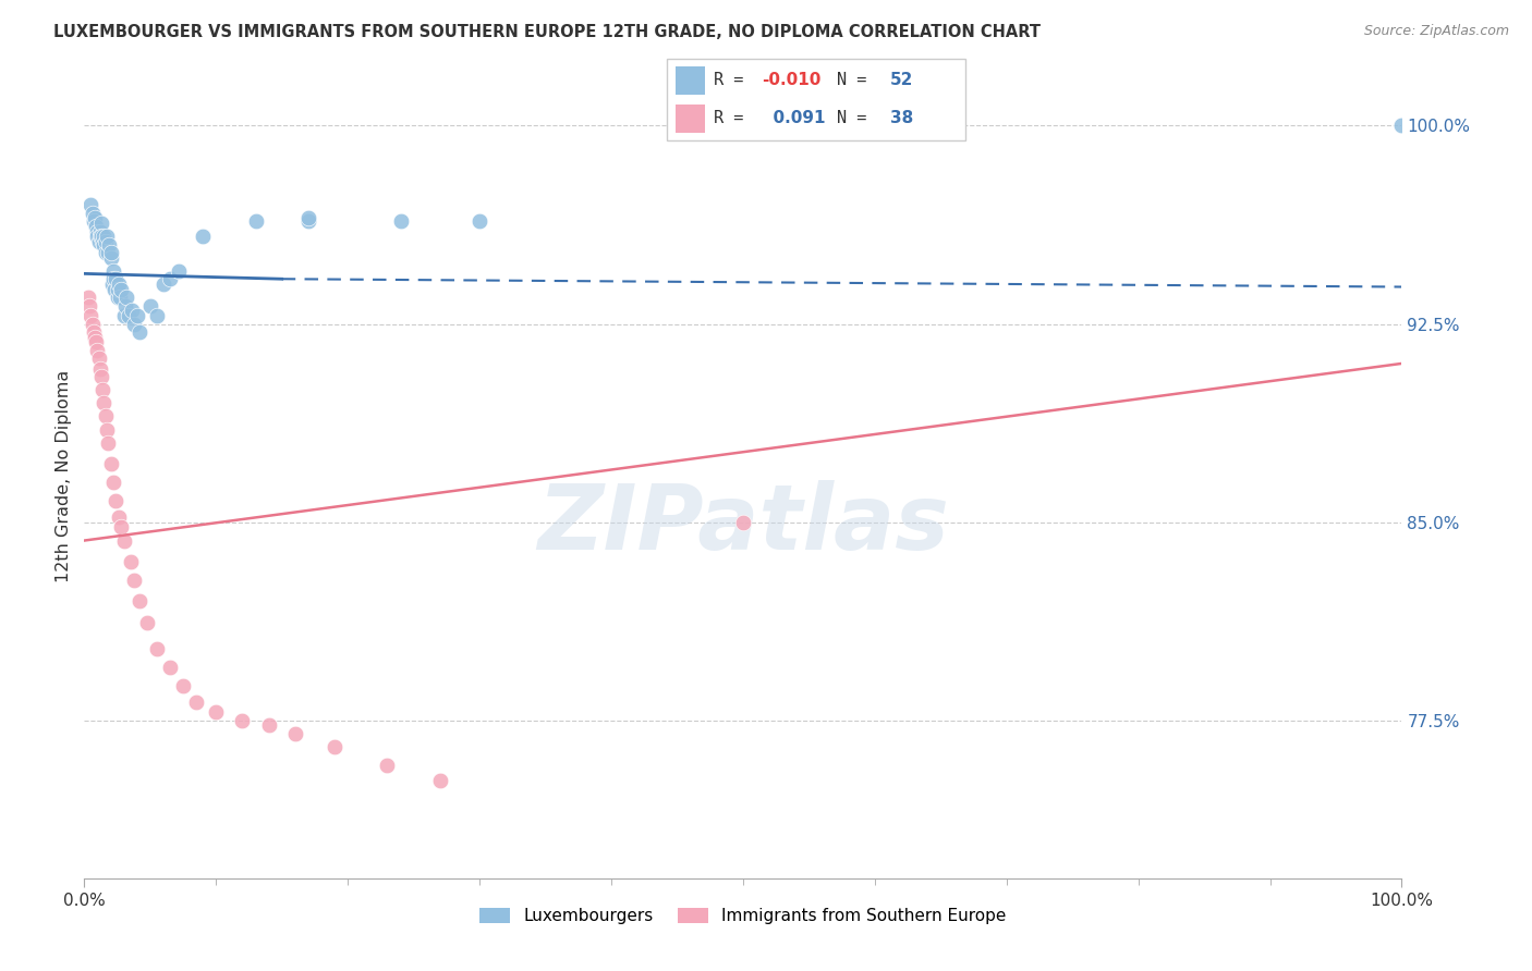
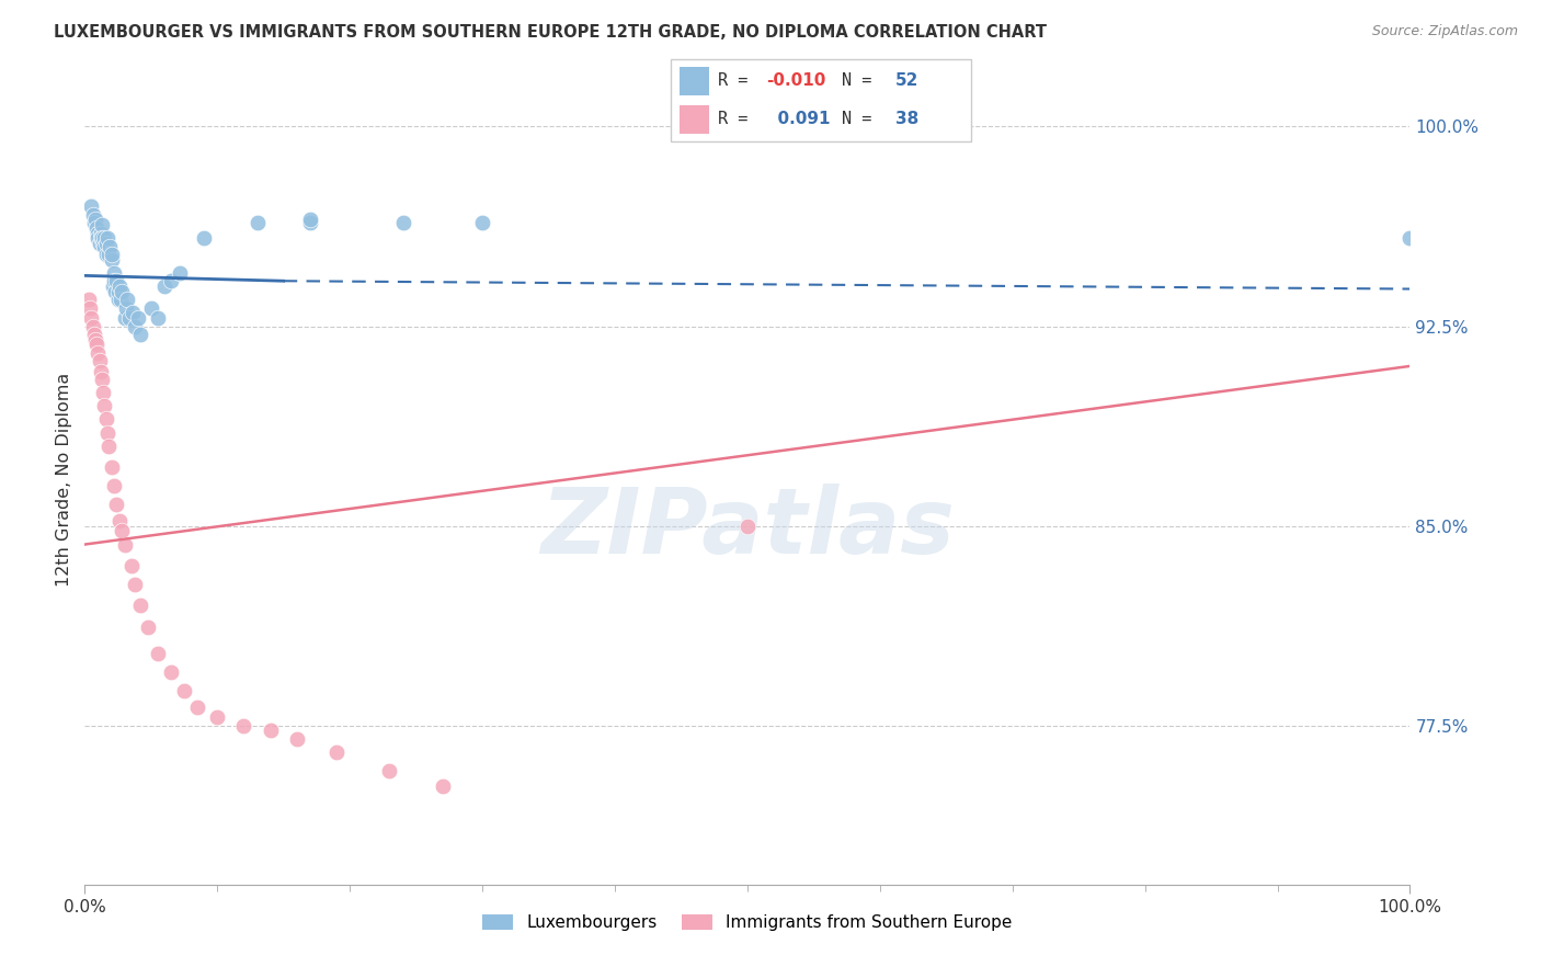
Luxembourgers/100.0%: 100.0% -> 95.8%
